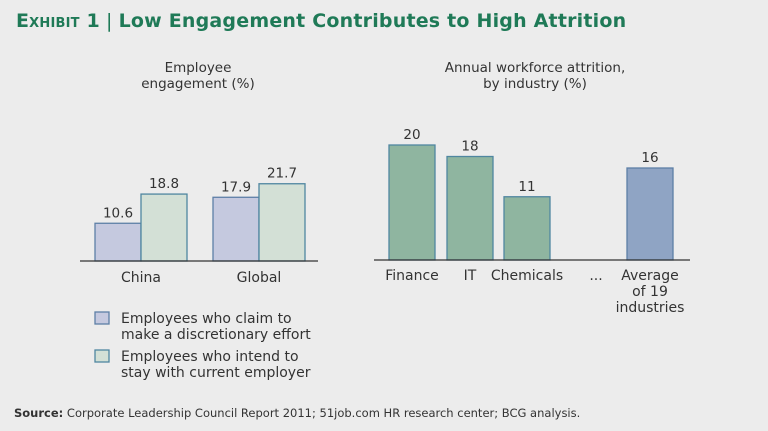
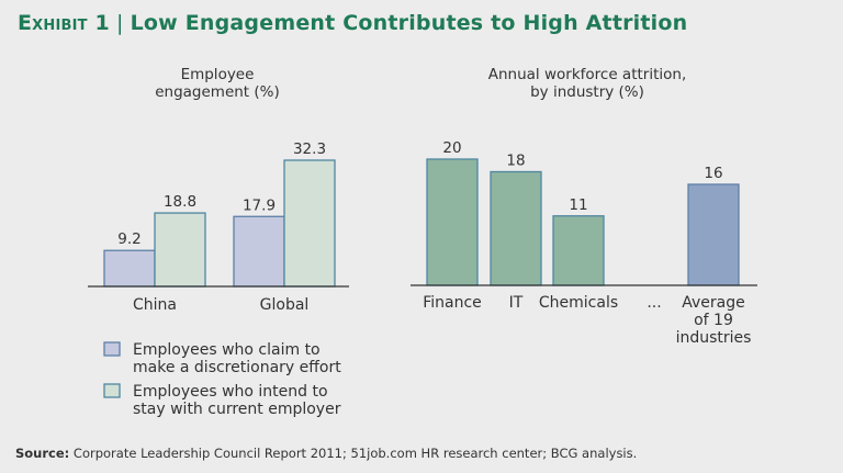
Employee engagement (%)/Employees who claim to make a discretionary effort/China: 10.6 -> 9.2
Employee engagement (%)/Employees who intend to stay with current employer/Global: 21.7 -> 32.3
